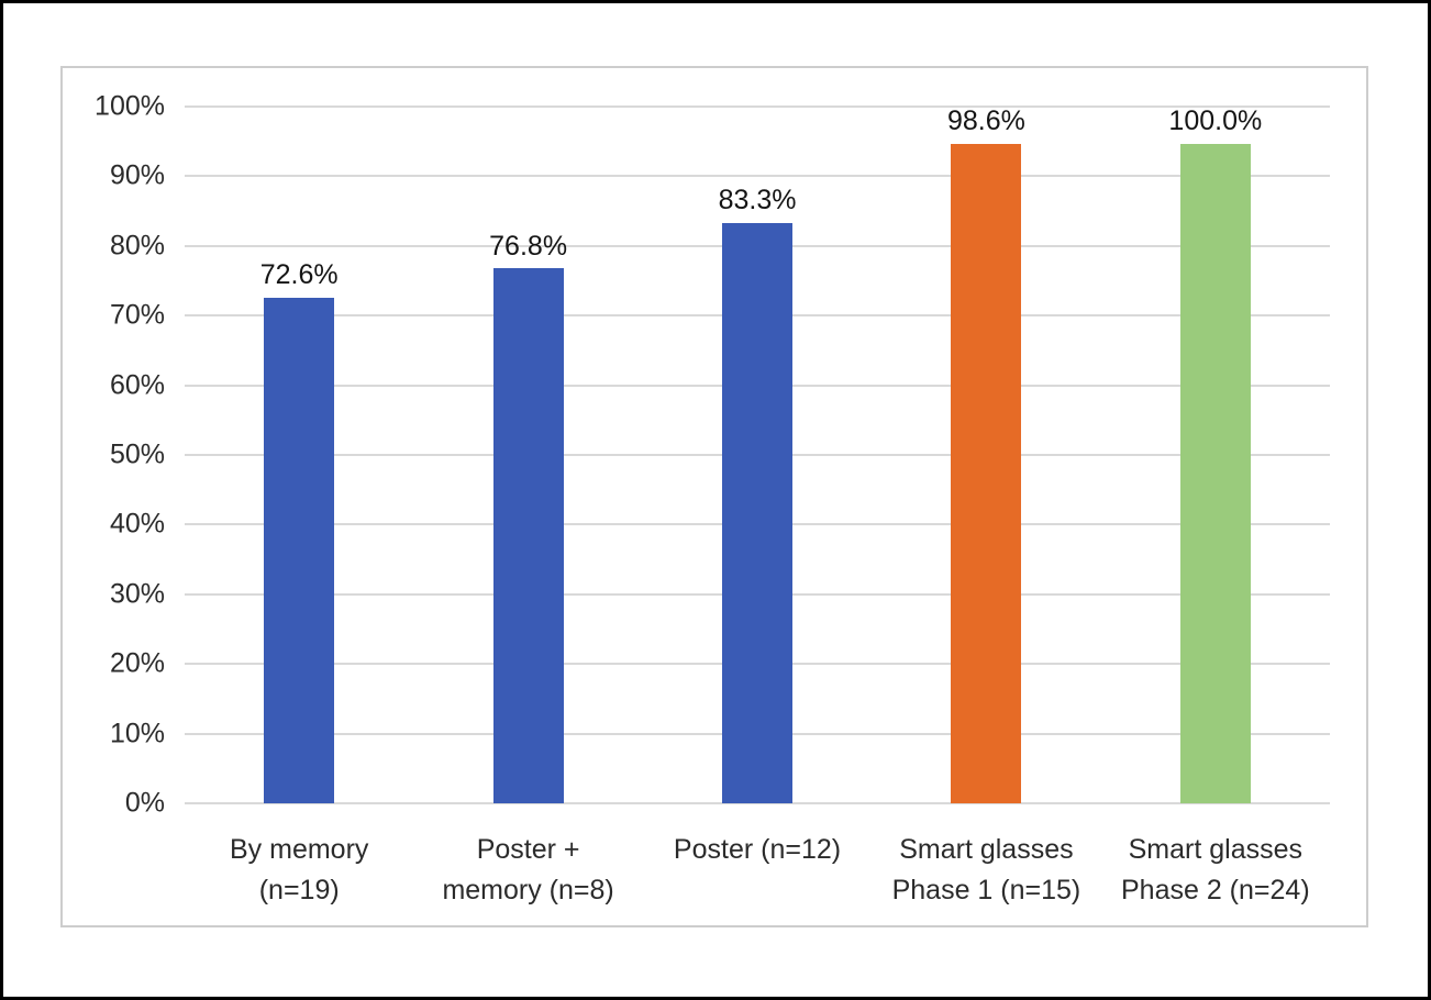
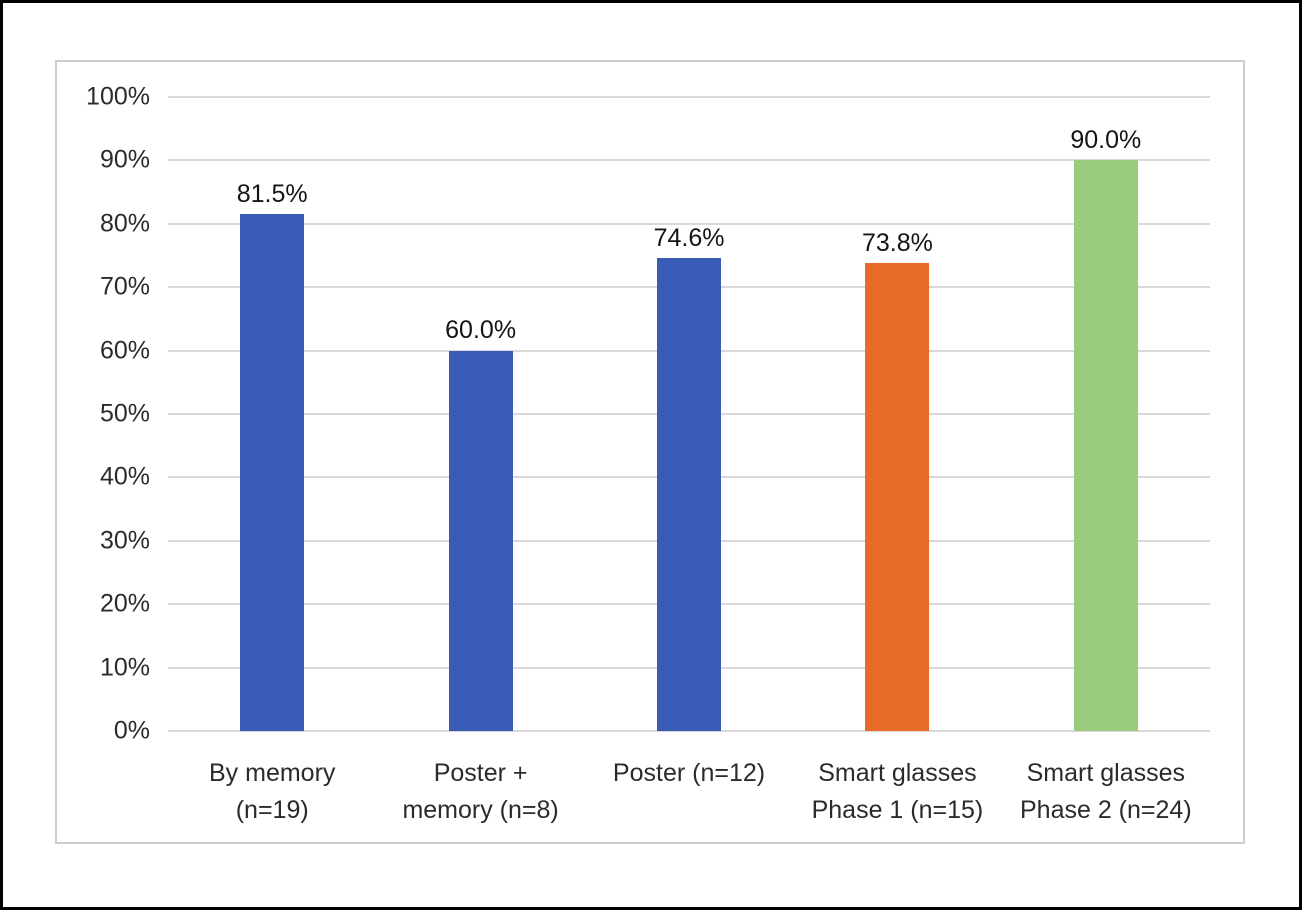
By memory (n=19): 72.6% -> 81.5%
Poster + memory (n=8): 76.8% -> 60.0%
Poster (n=12): 83.3% -> 74.6%
Smart glasses Phase 1 (n=15): 98.6% -> 73.8%
Smart glasses Phase 2 (n=24): 100.0% -> 90.0%
